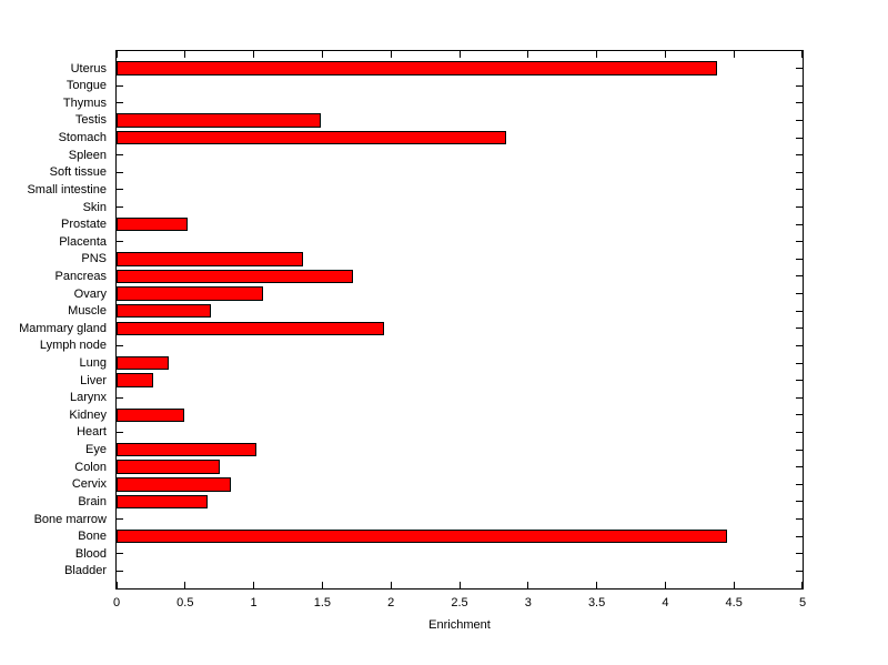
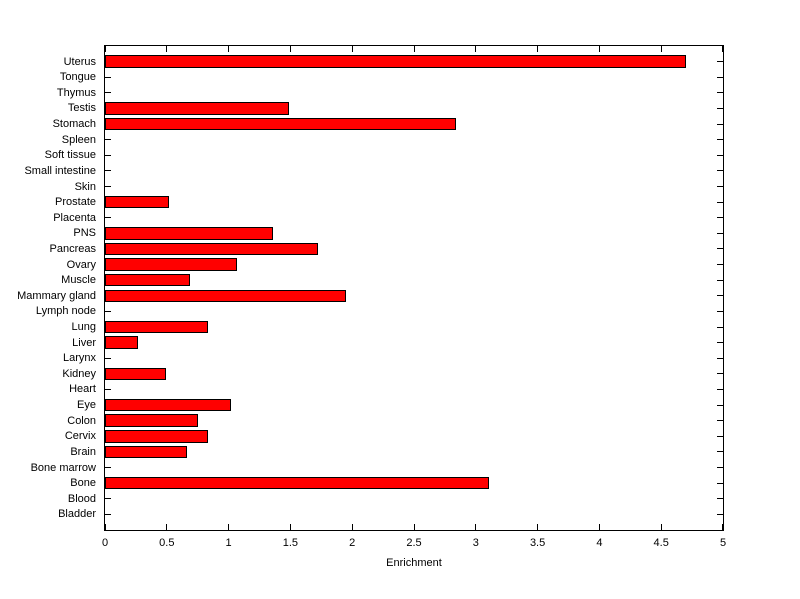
Uterus: 4.38 -> 4.70
Lung: 0.38 -> 0.83
Bone: 4.45 -> 3.11
